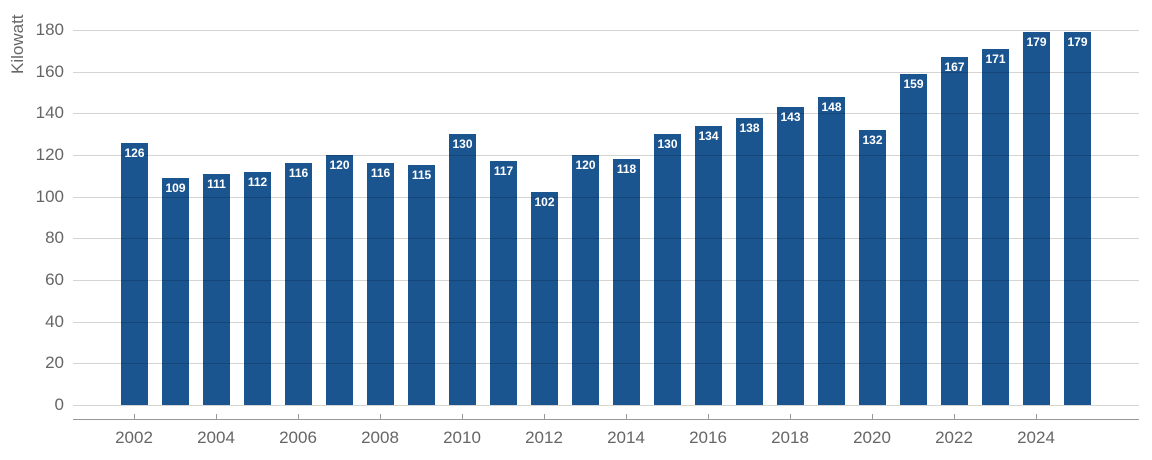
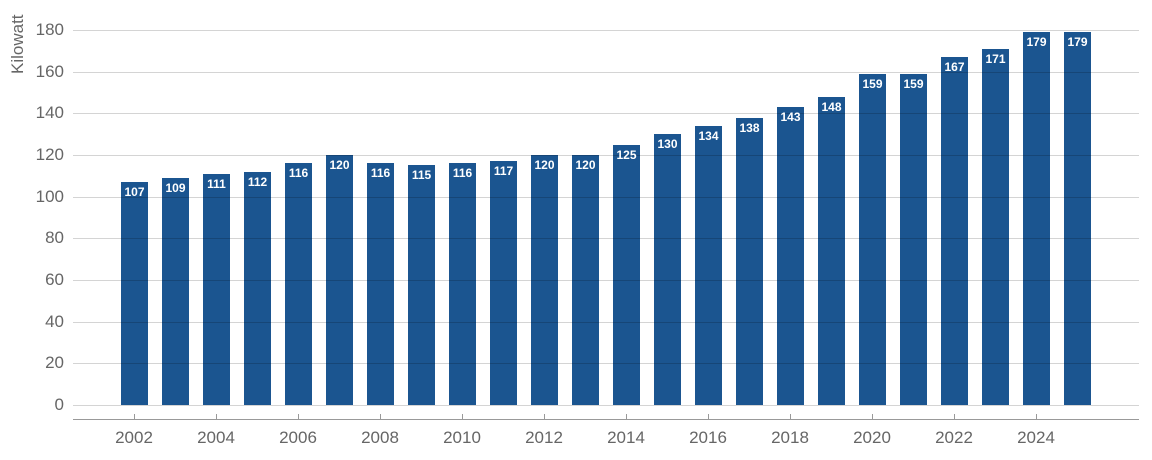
2002: 126 -> 107
2010: 130 -> 116
2012: 102 -> 120
2014: 118 -> 125
2020: 132 -> 159
